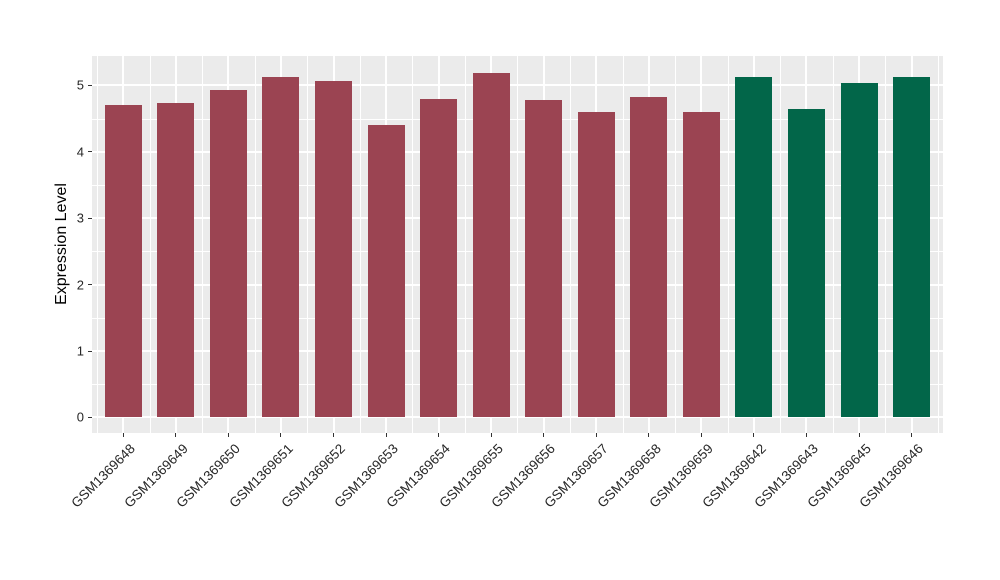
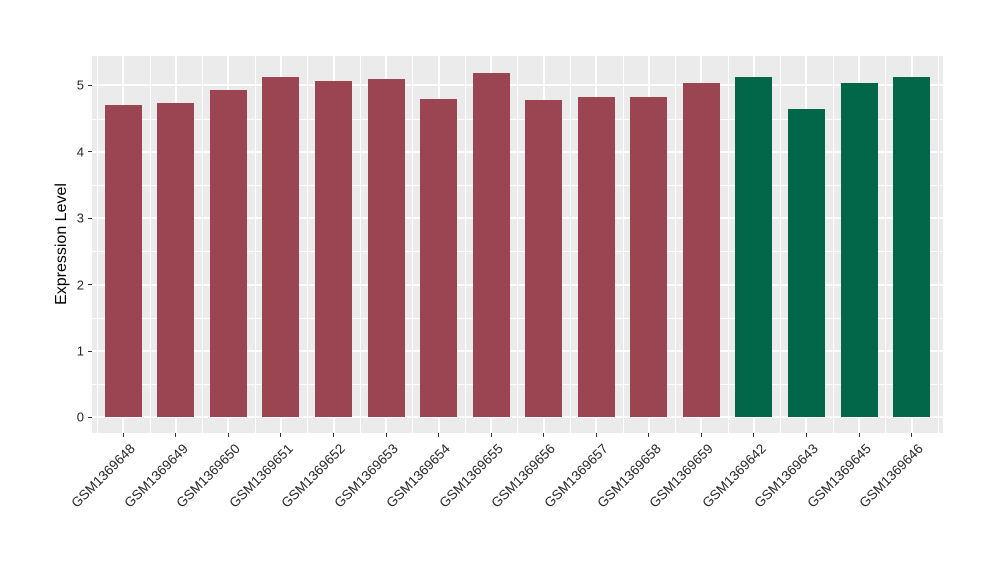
GSM1369653: 4.4 -> 5.1
GSM1369657: 4.6 -> 4.8
GSM1369659: 4.6 -> 5.0
